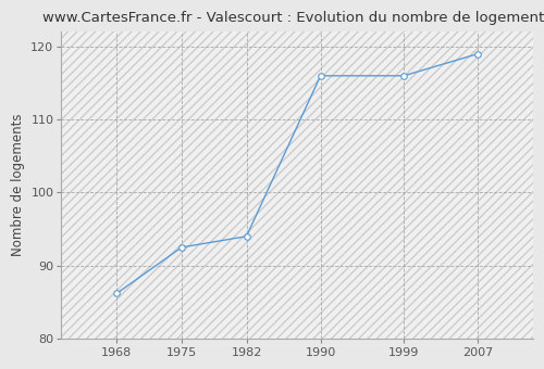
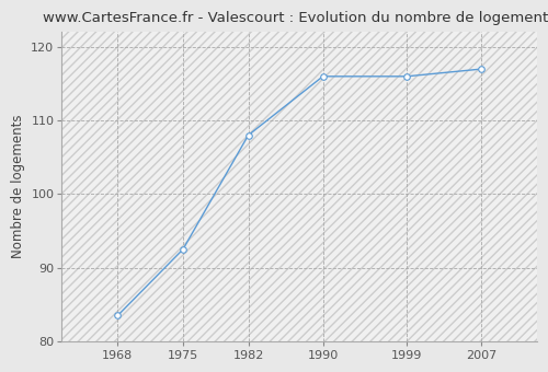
1968: 86.2 -> 83.5
1982: 94.0 -> 108.0
2007: 119.0 -> 117.0
